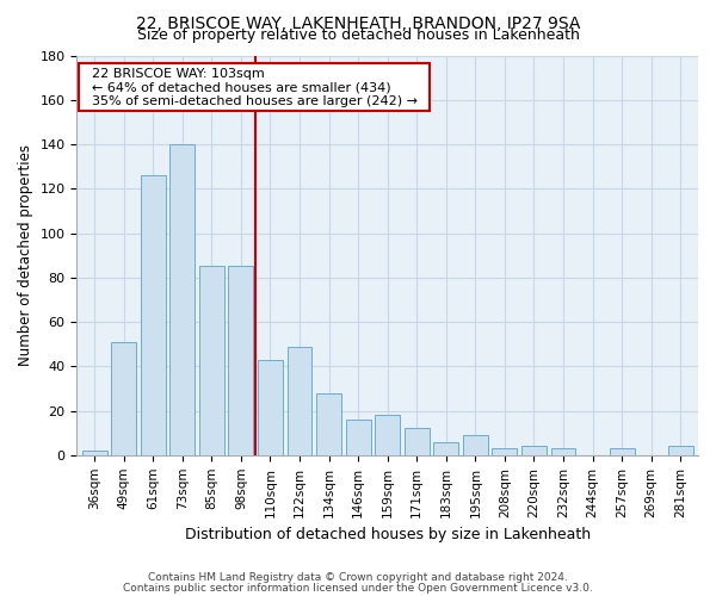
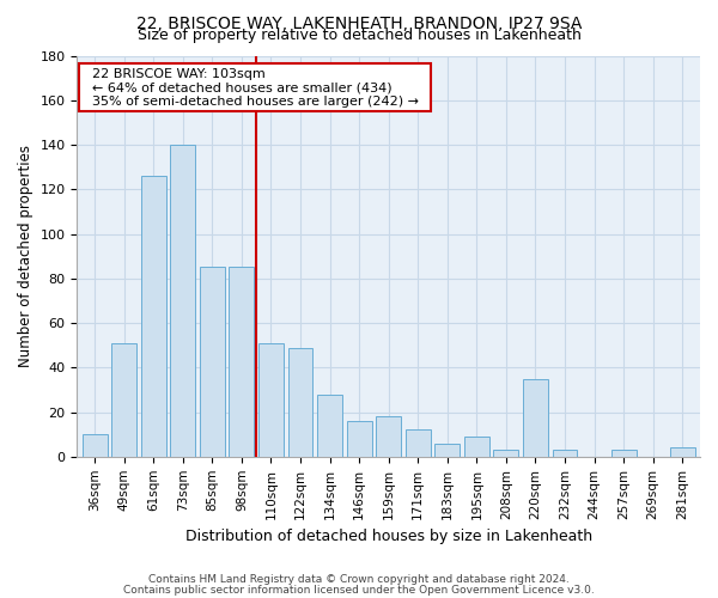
36sqm: 2 -> 10
110sqm: 43 -> 51
220sqm: 4 -> 35
